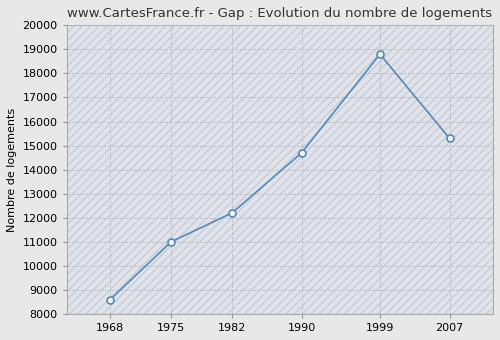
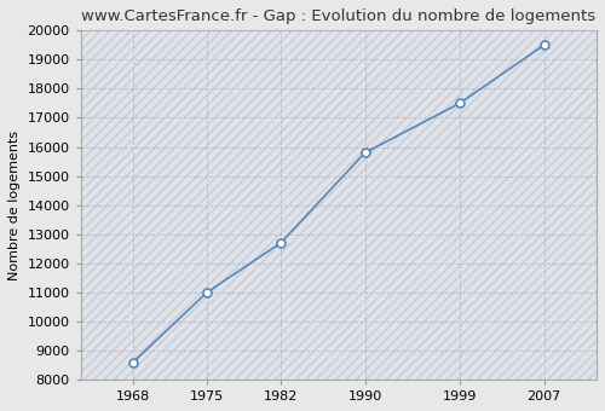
1982: 12200 -> 12700
1990: 14700 -> 15800
1999: 18800 -> 17500
2007: 15300 -> 19500
